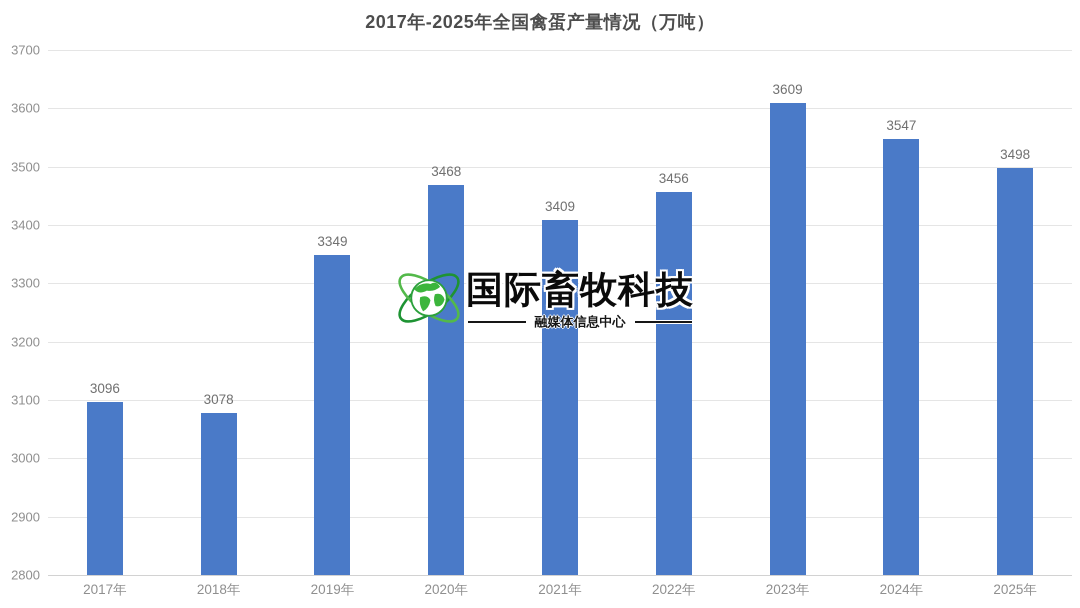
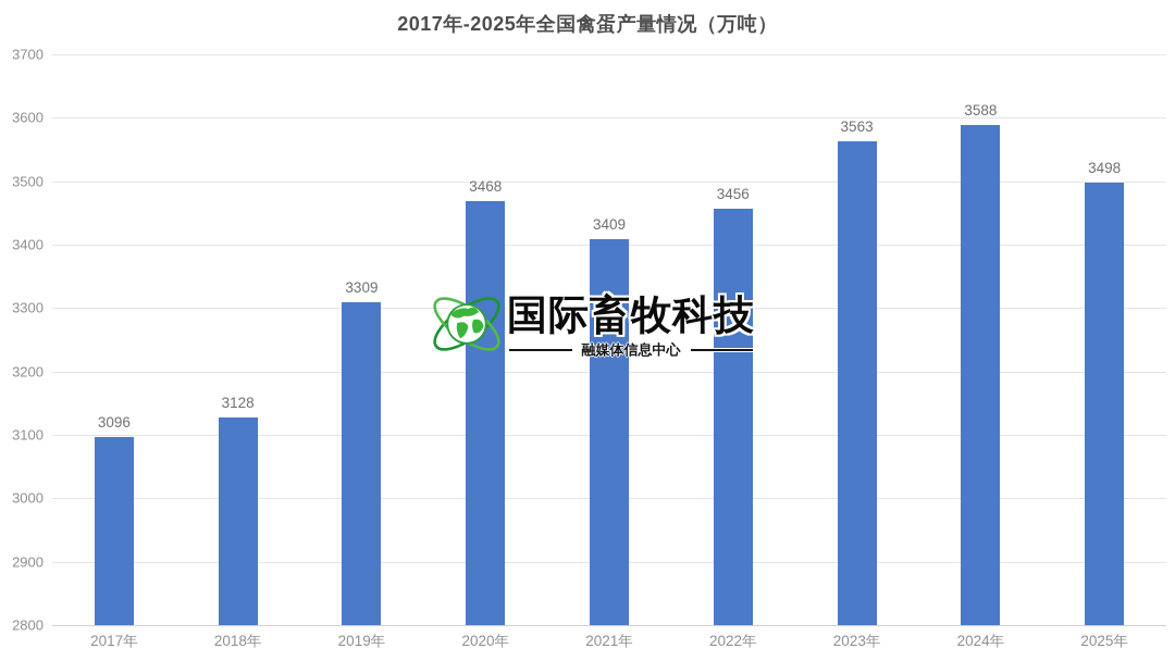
2018年: 3078 -> 3128
2019年: 3349 -> 3309
2023年: 3609 -> 3563
2024年: 3547 -> 3588
